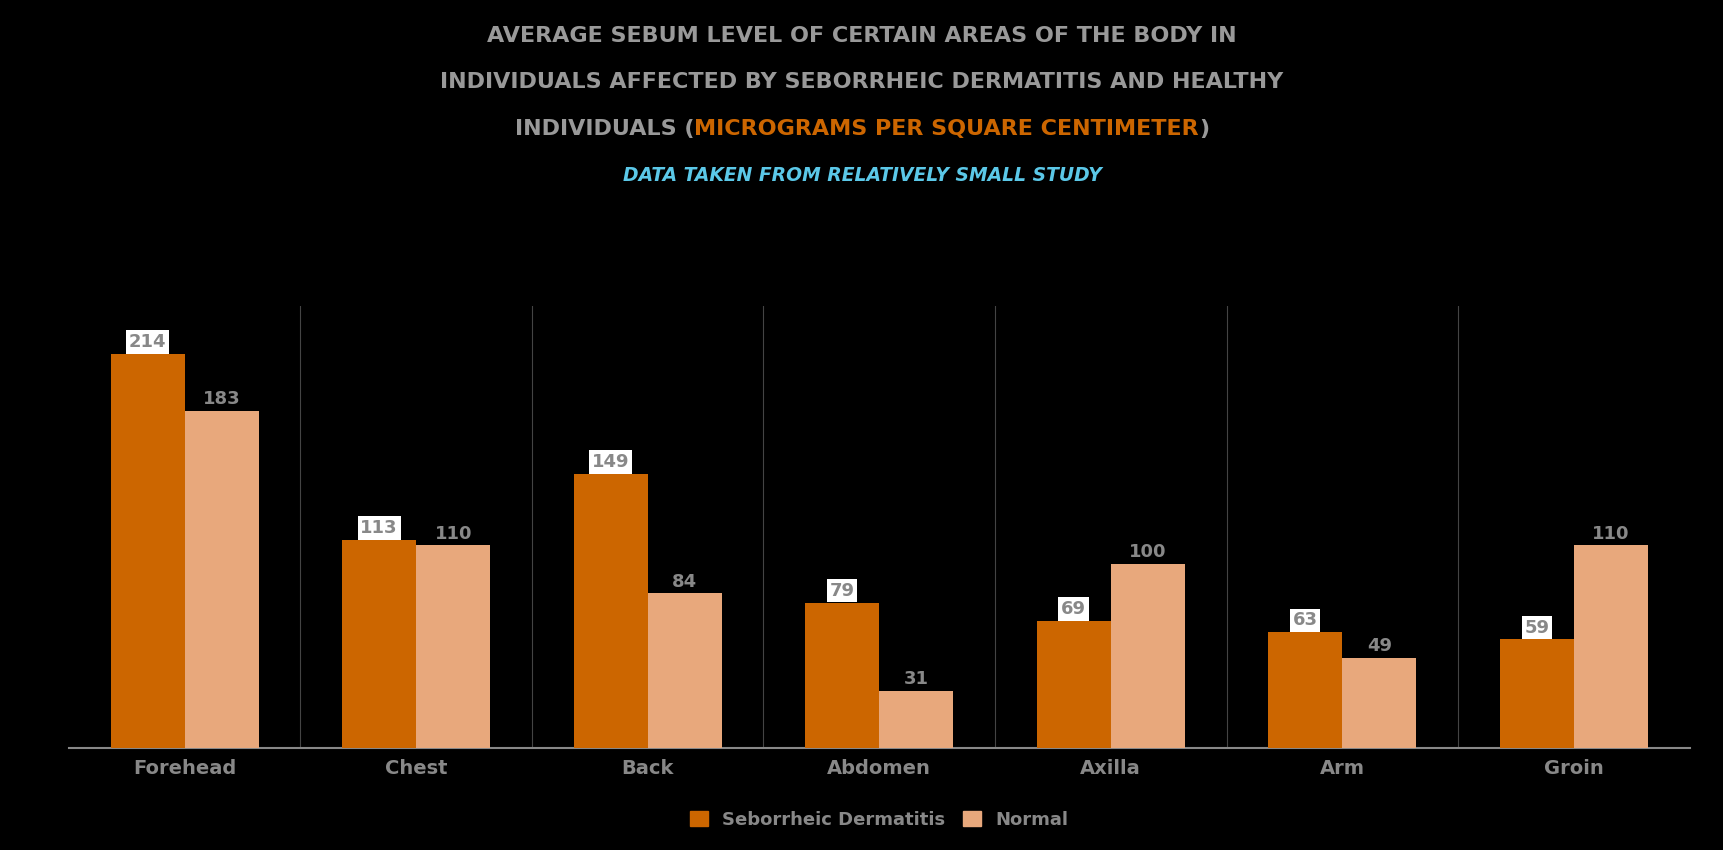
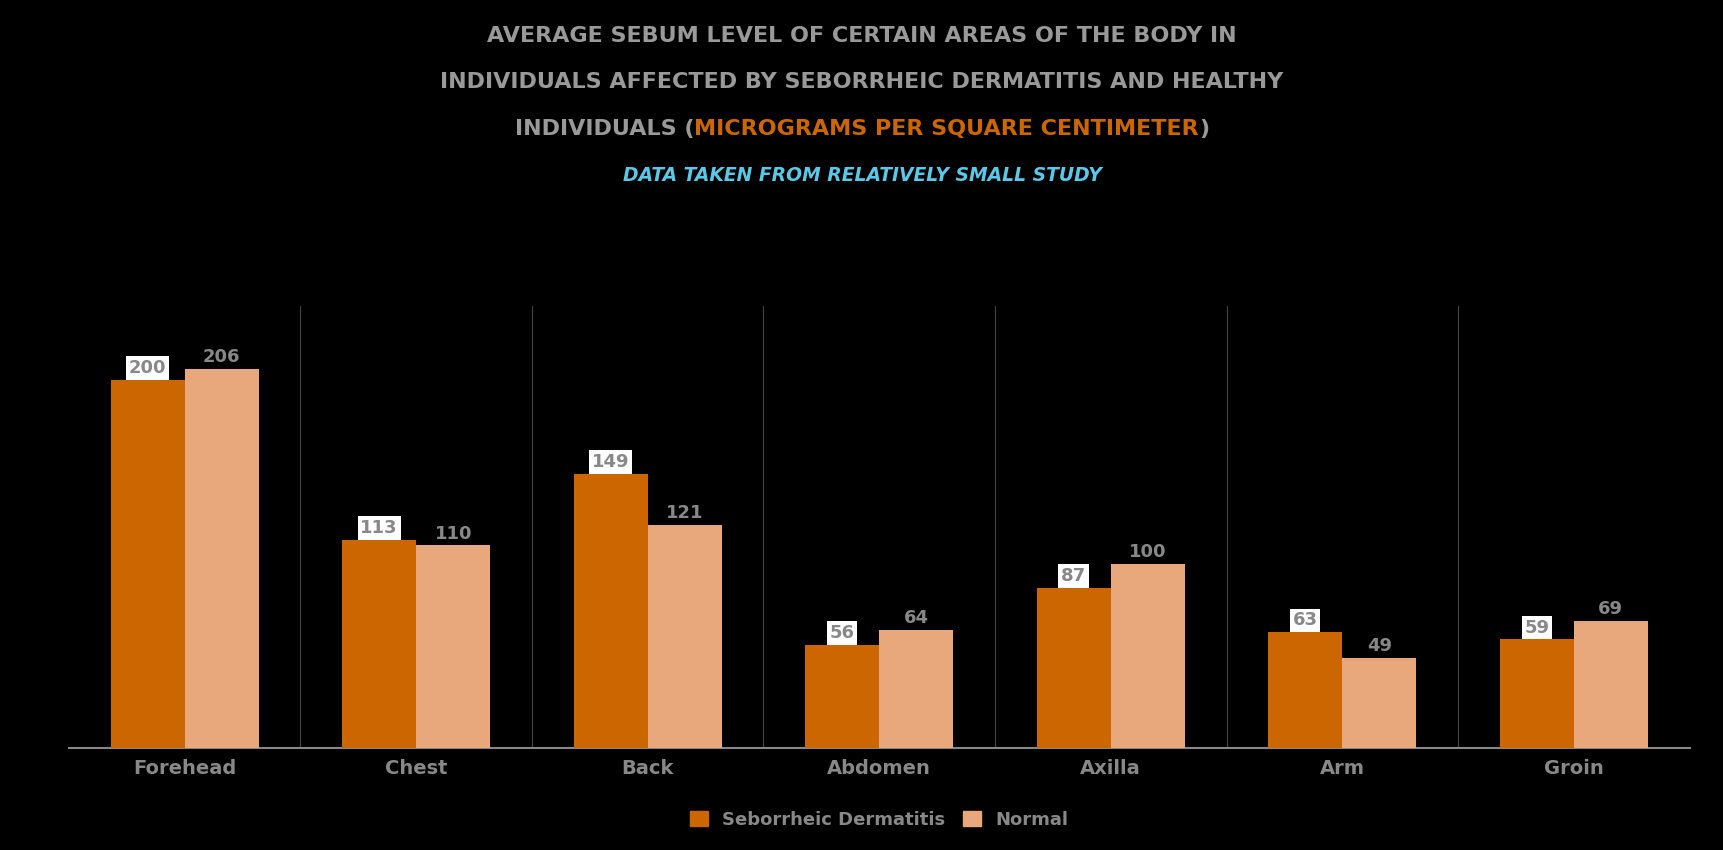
Seborrheic Dermatitis/Forehead: 214 -> 200
Normal/Forehead: 183 -> 206
Normal/Back: 84 -> 121
Seborrheic Dermatitis/Abdomen: 79 -> 56
Normal/Abdomen: 31 -> 64
Seborrheic Dermatitis/Axilla: 69 -> 87
Normal/Groin: 110 -> 69
